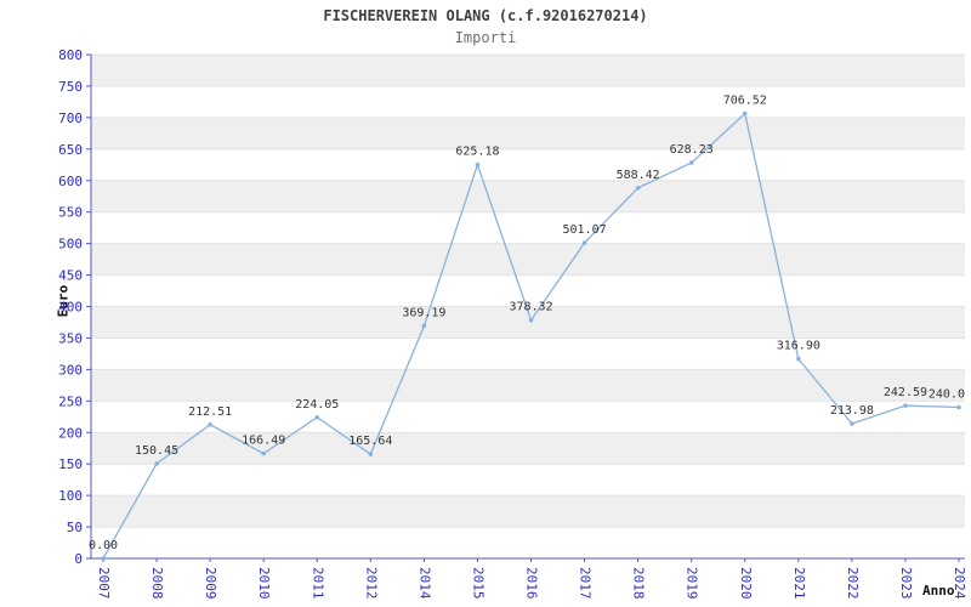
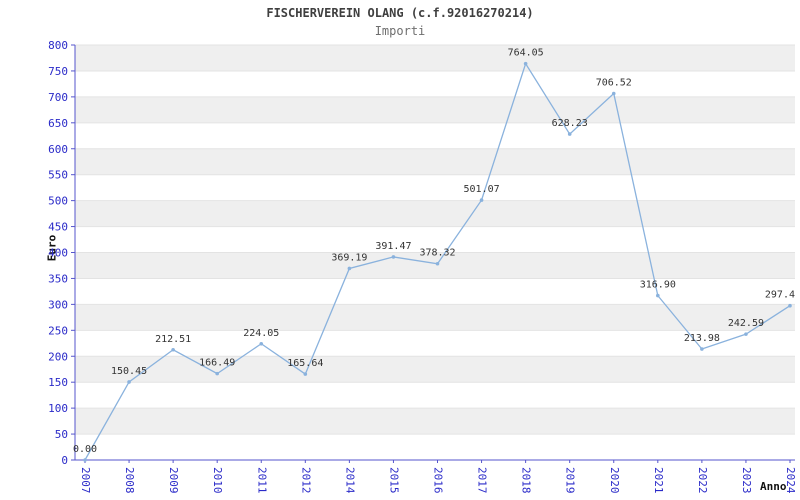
2015: 625.18 -> 391.47
2018: 588.42 -> 764.05
2024: 240.0 -> 297.4
